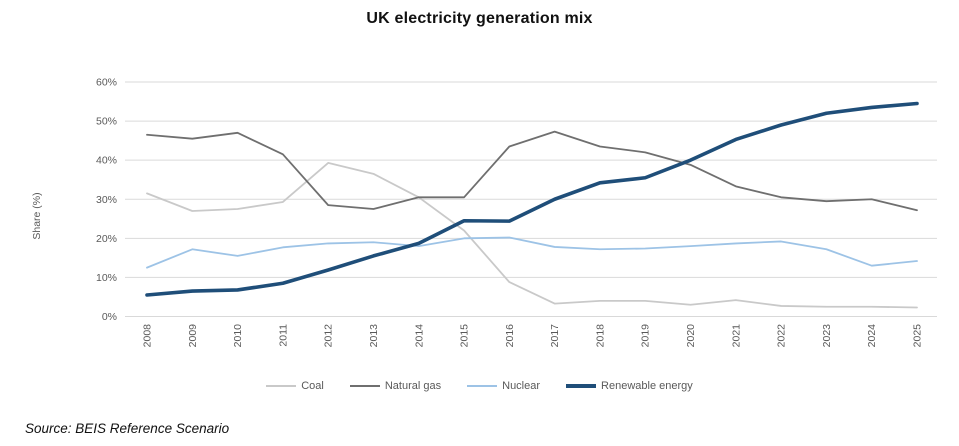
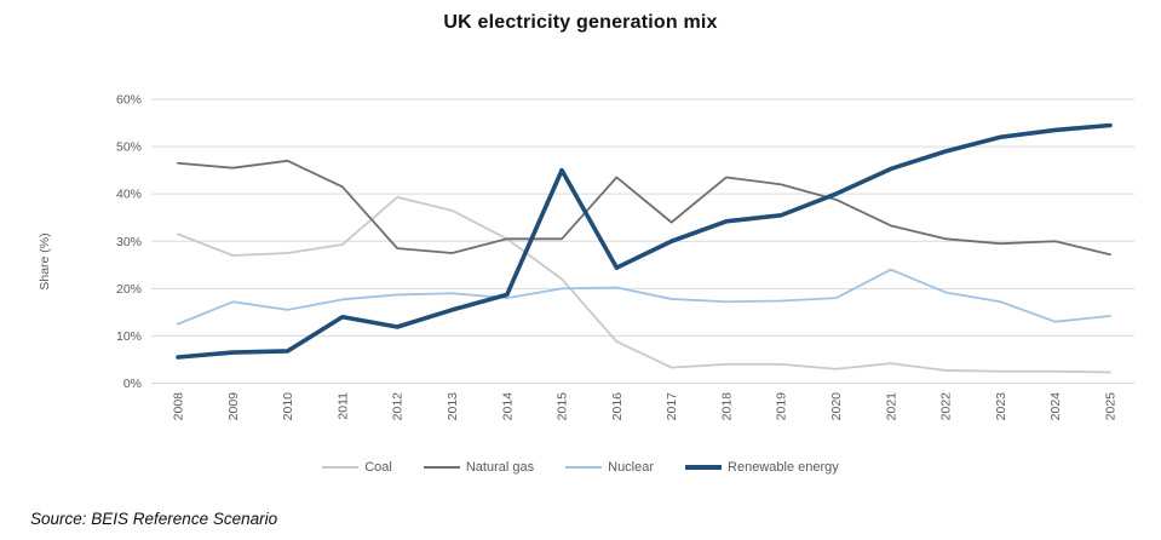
Renewable energy/2011: 8% -> 14%
Renewable energy/2015: 24% -> 45%
Natural gas/2017: 47% -> 34%
Nuclear/2021: 19% -> 24%
